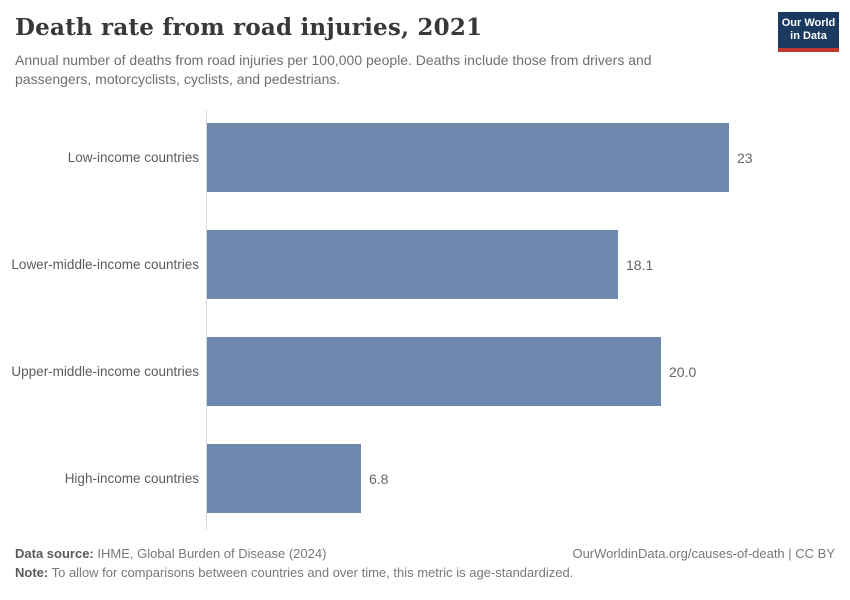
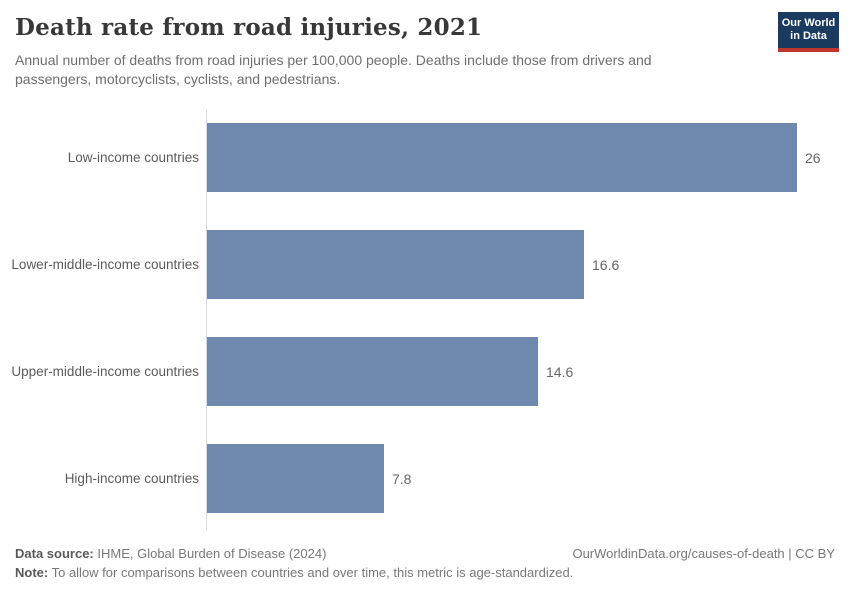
Low-income countries: 23 -> 26
Lower-middle-income countries: 18.1 -> 16.6
Upper-middle-income countries: 20.0 -> 14.6
High-income countries: 6.8 -> 7.8
